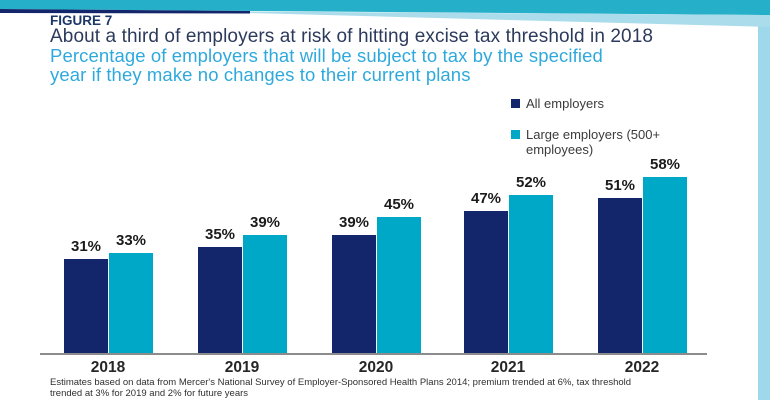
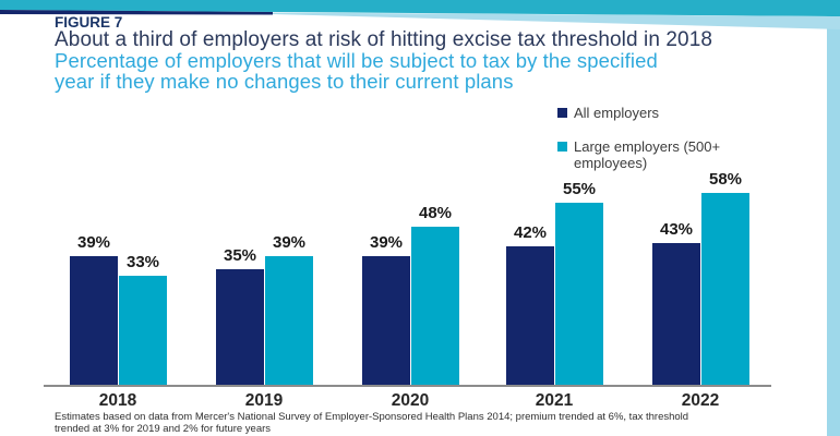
All employers/2018: 31% -> 39%
Large employers (500+ employees)/2020: 45% -> 48%
All employers/2021: 47% -> 42%
Large employers (500+ employees)/2021: 52% -> 55%
All employers/2022: 51% -> 43%
